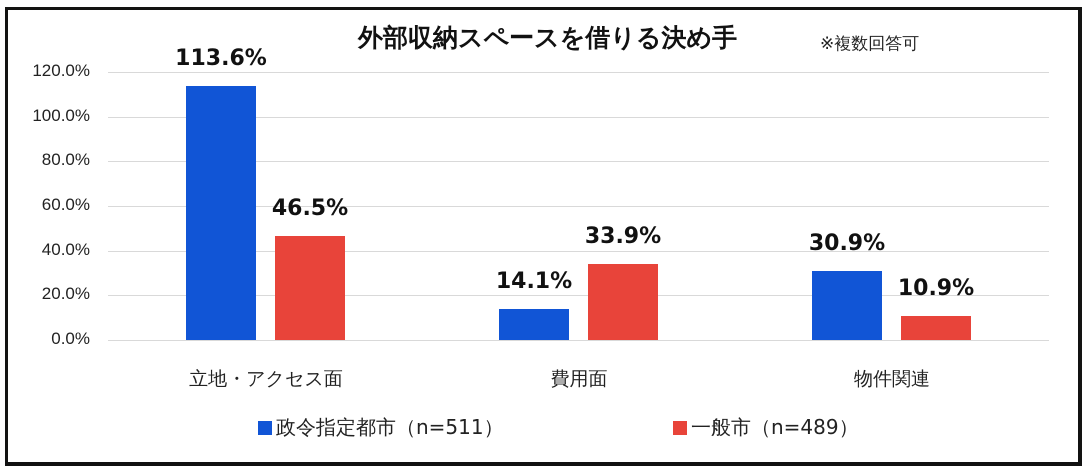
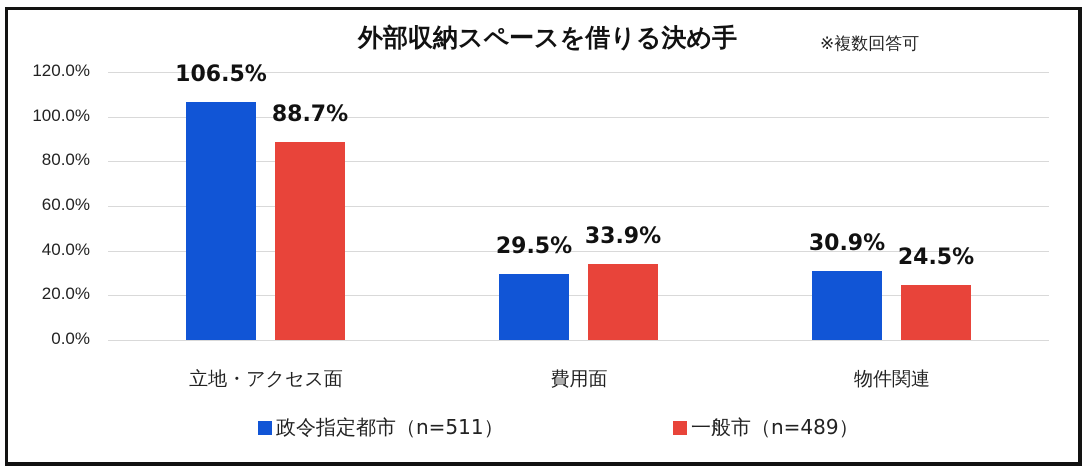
政令指定都市（n=511）/立地・アクセス面: 113.6% -> 106.5%
一般市（n=489）/立地・アクセス面: 46.5% -> 88.7%
政令指定都市（n=511）/費用面: 14.1% -> 29.5%
一般市（n=489）/物件関連: 10.9% -> 24.5%
